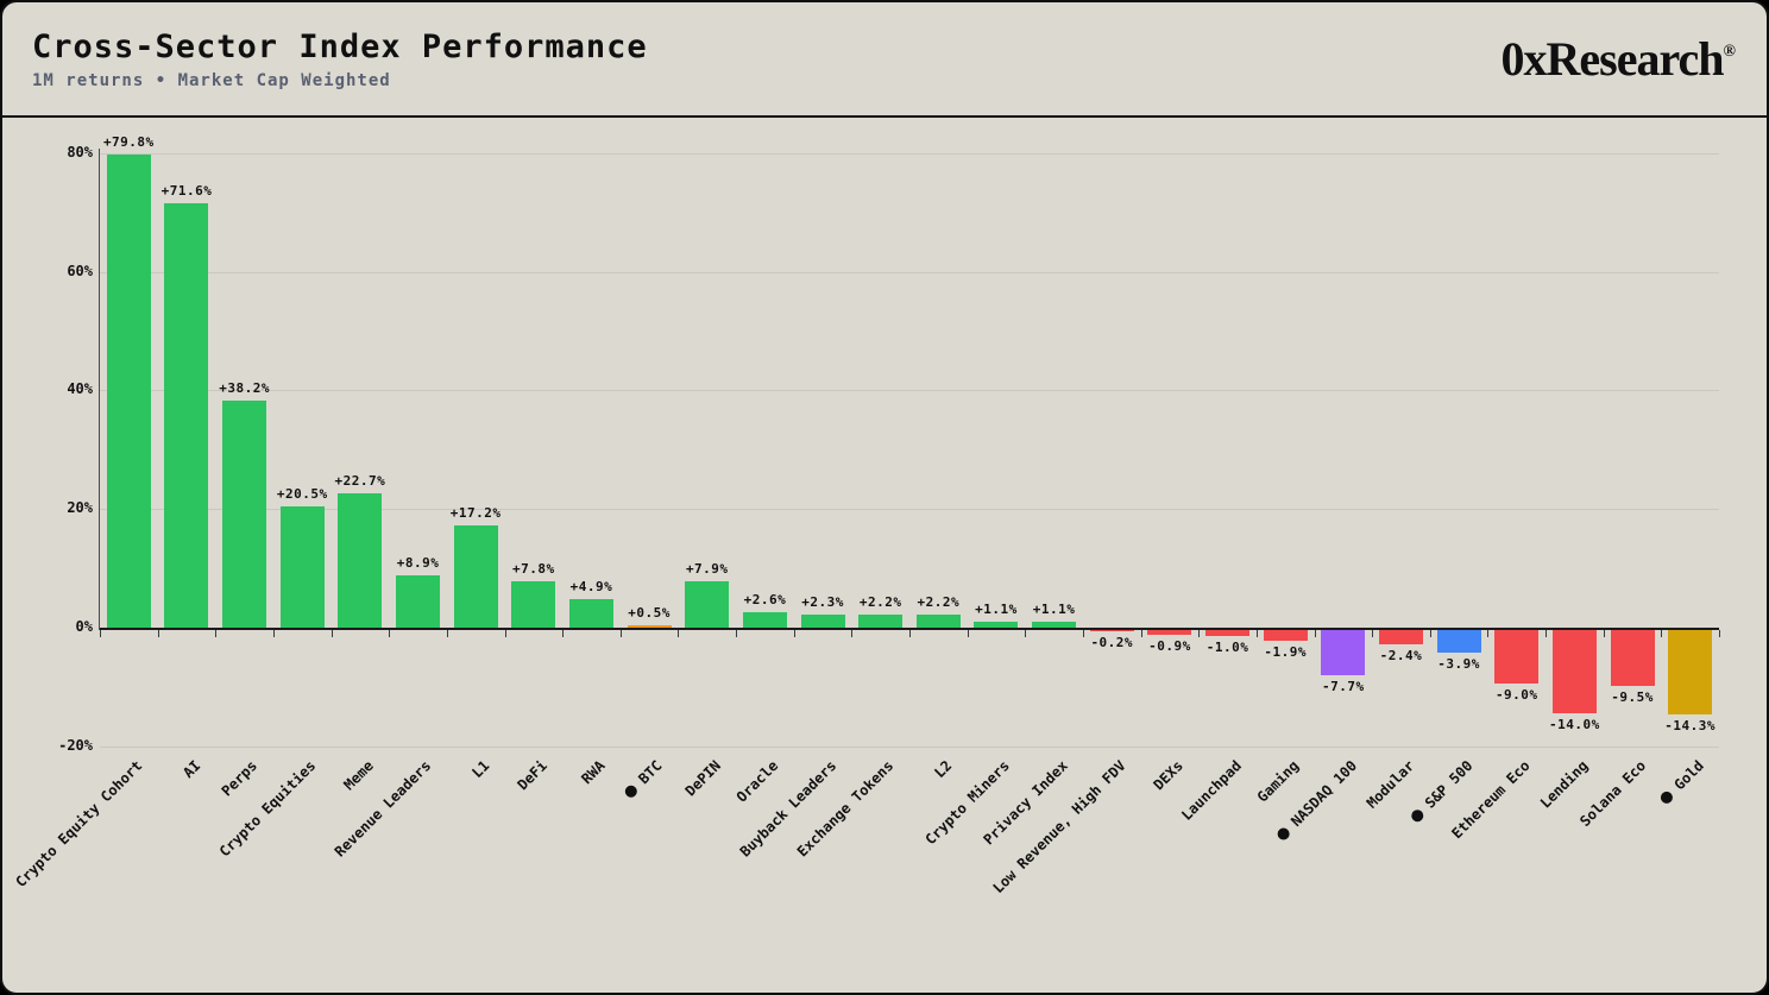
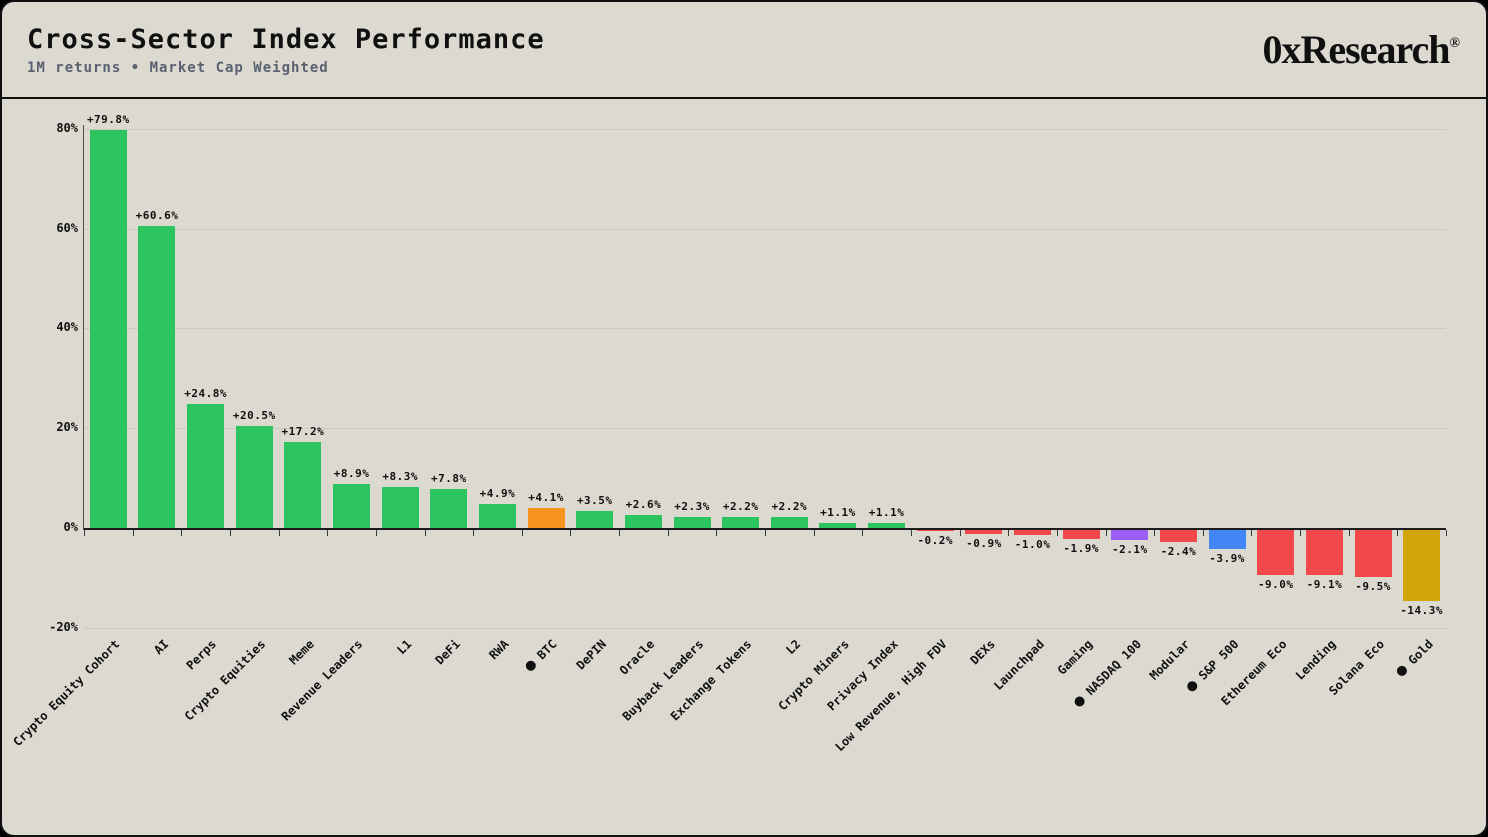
AI: +71.6% -> +60.6%
Perps: +38.2% -> +24.8%
Meme: +22.7% -> +17.2%
L1: +17.2% -> +8.3%
BTC: +0.5% -> +4.1%
DePIN: +7.9% -> +3.5%
NASDAQ 100: -7.7% -> -2.1%
Lending: -14.0% -> -9.1%
